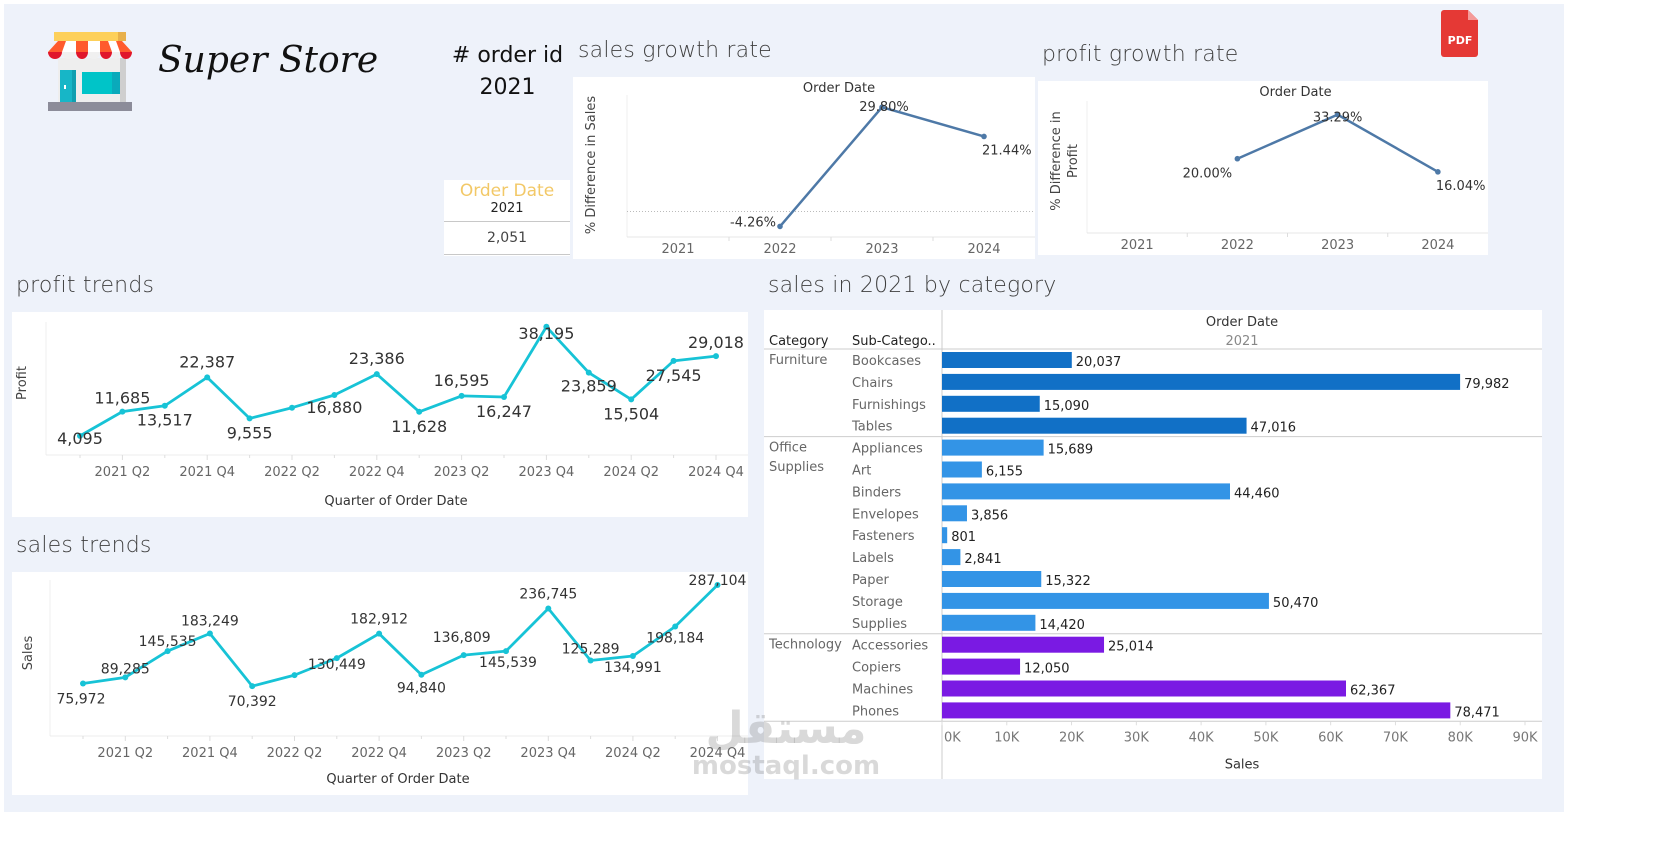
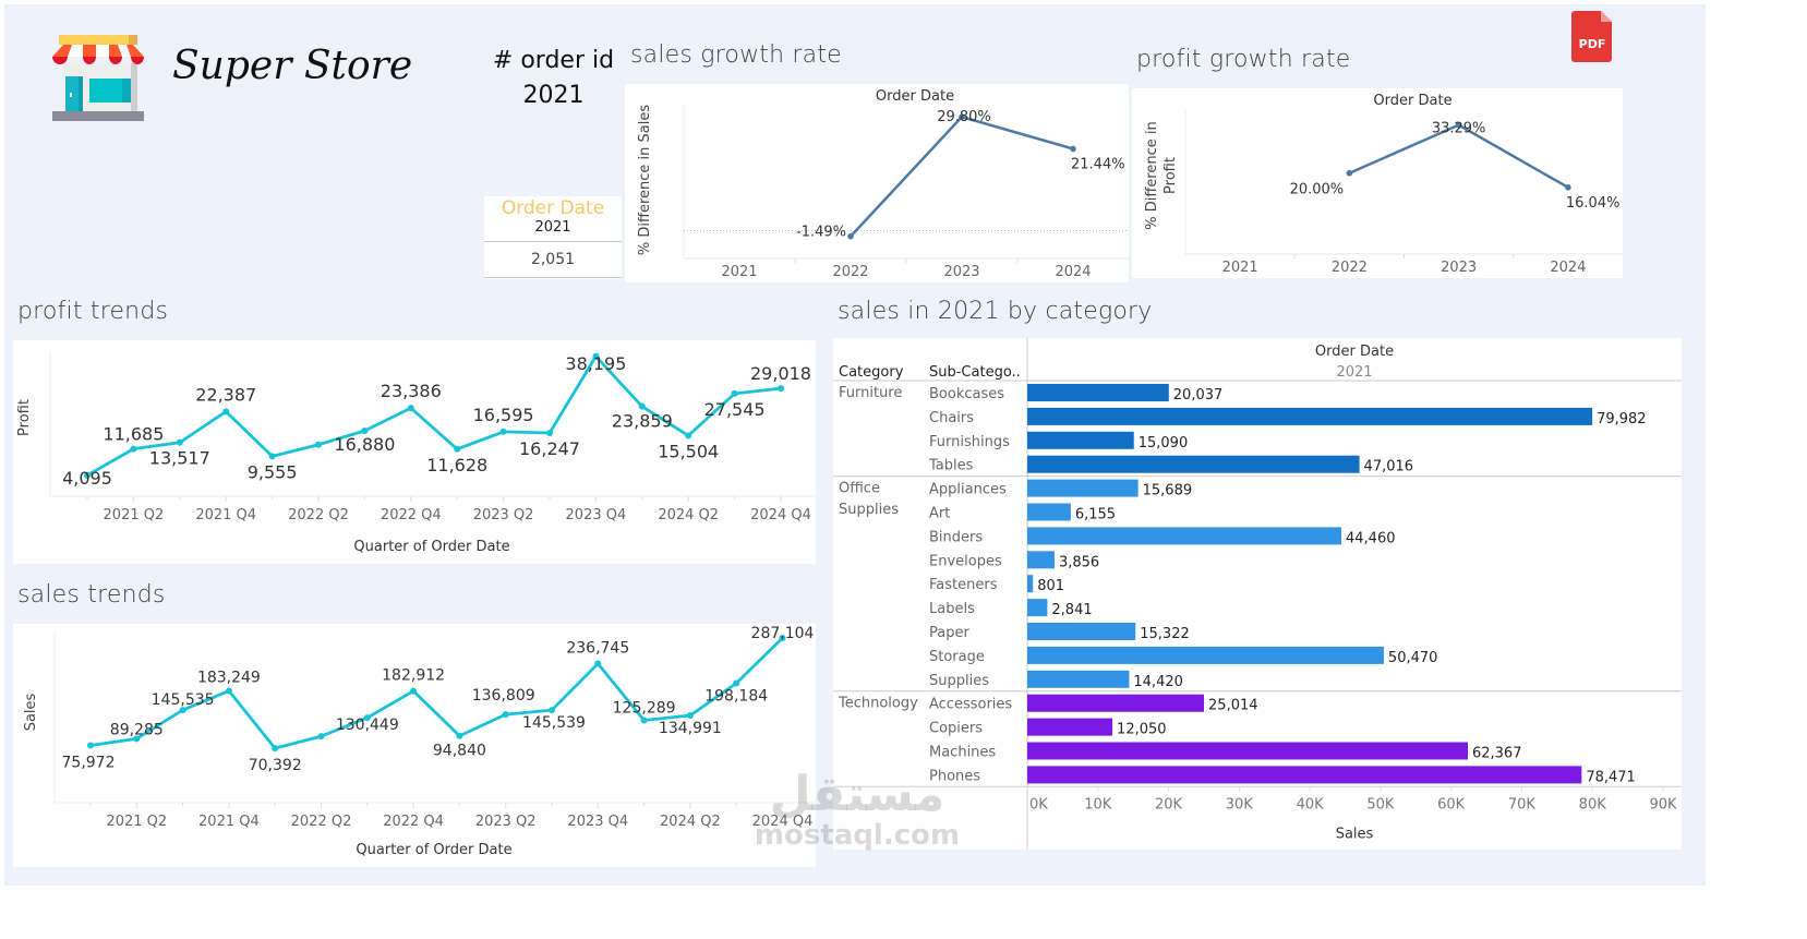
sales growth rate/2022: -4.26% -> -1.49%
